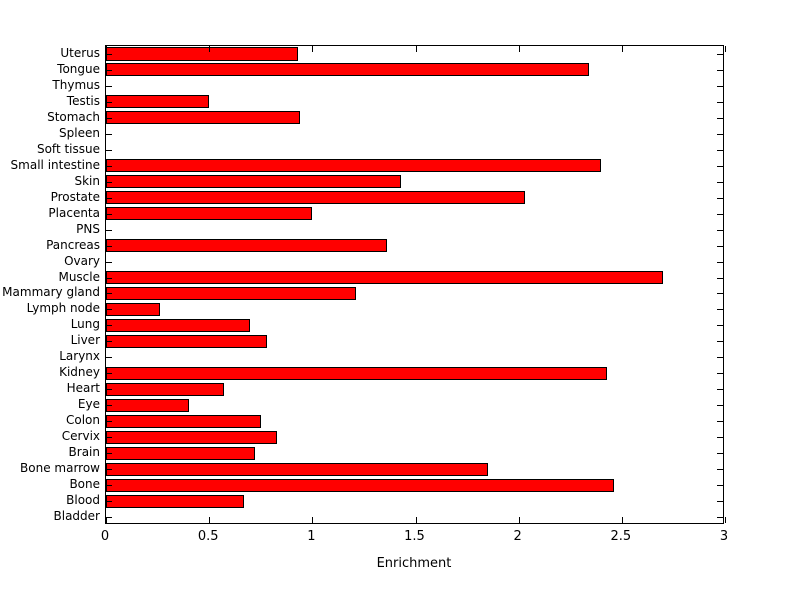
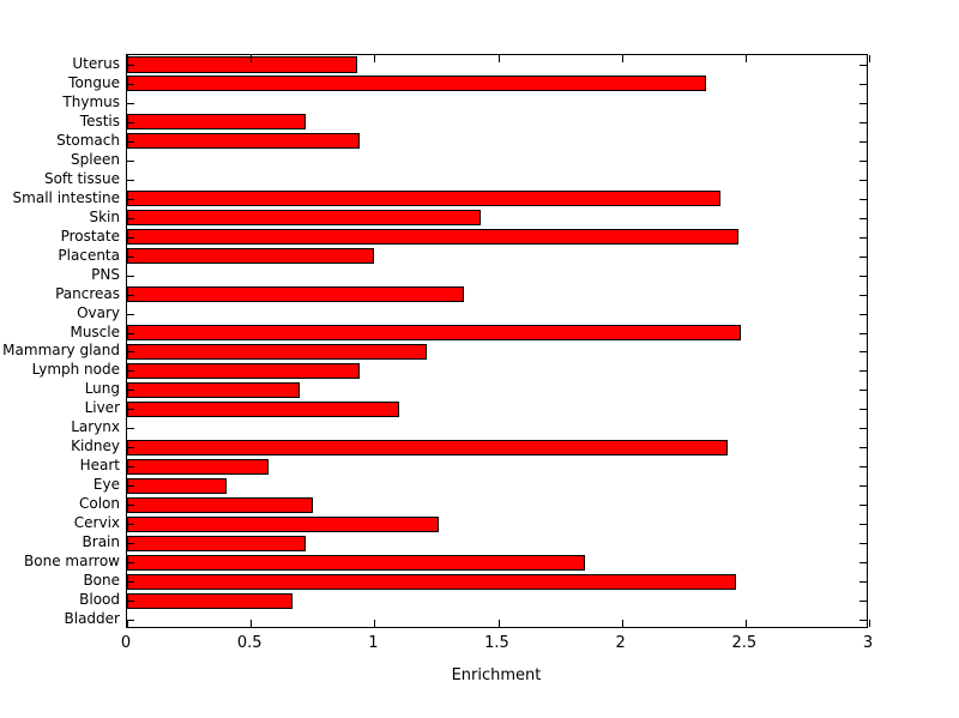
Testis: 0.50 -> 0.72
Prostate: 2.03 -> 2.47
Muscle: 2.70 -> 2.48
Lymph node: 0.26 -> 0.94
Liver: 0.78 -> 1.10
Cervix: 0.83 -> 1.26
